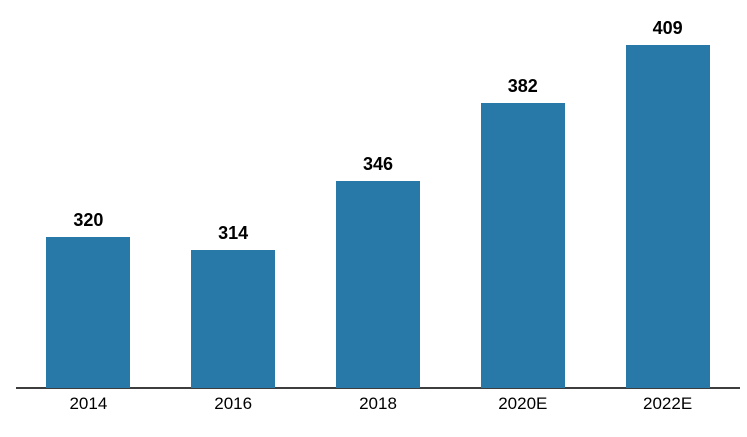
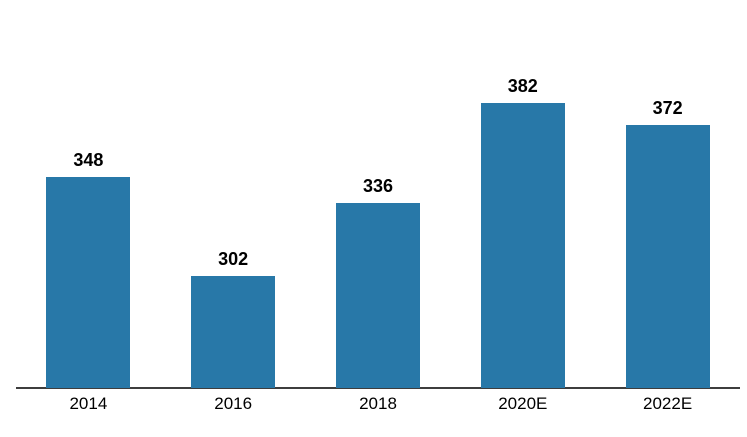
2014: 320 -> 348
2016: 314 -> 302
2018: 346 -> 336
2022E: 409 -> 372
